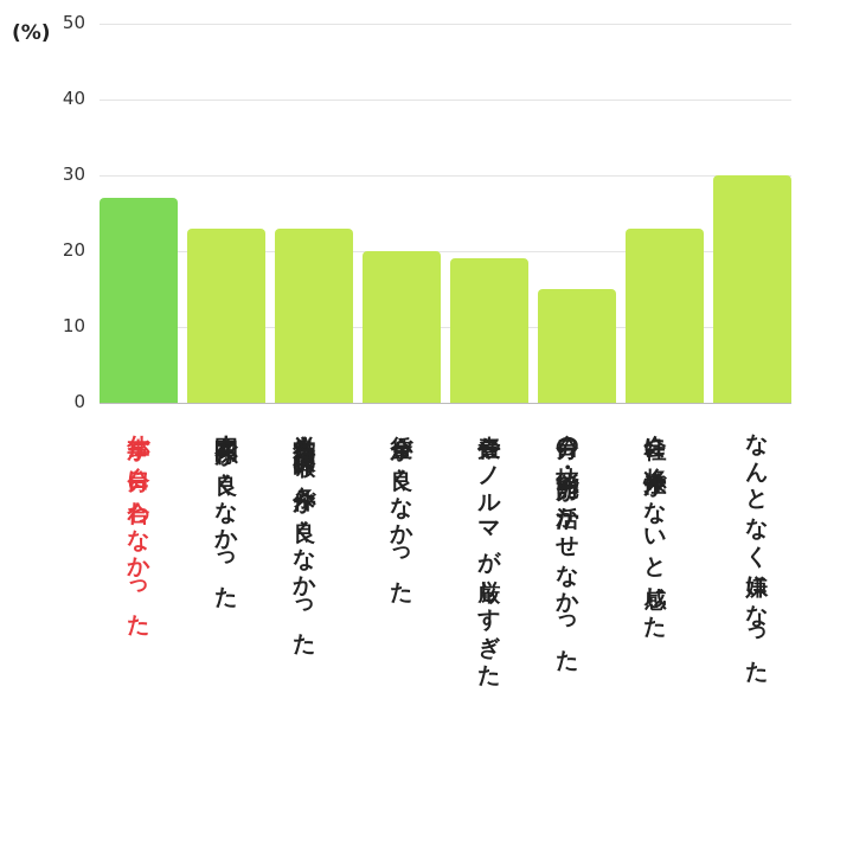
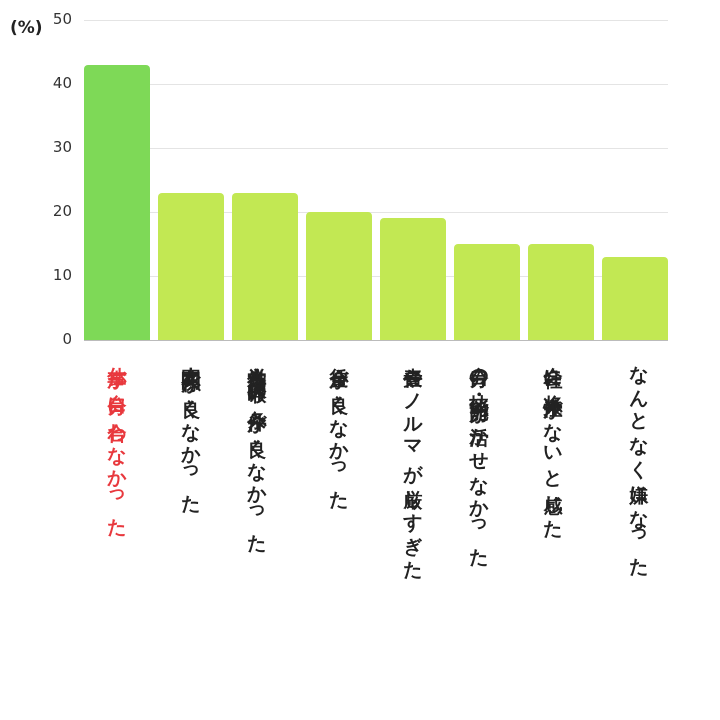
仕事が自分に合わなかった: 27 -> 43
会社に将来性がないと感じた: 23 -> 15
なんとなく嫌になった: 30 -> 13
